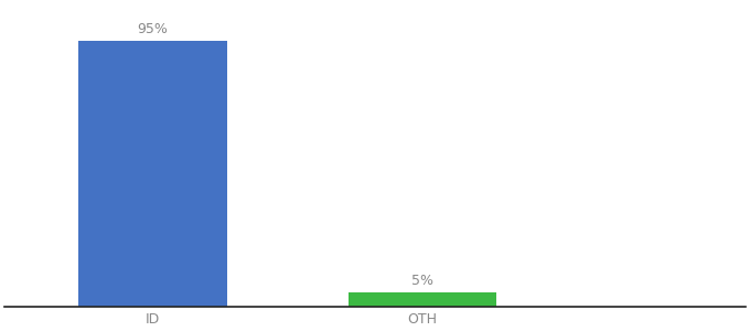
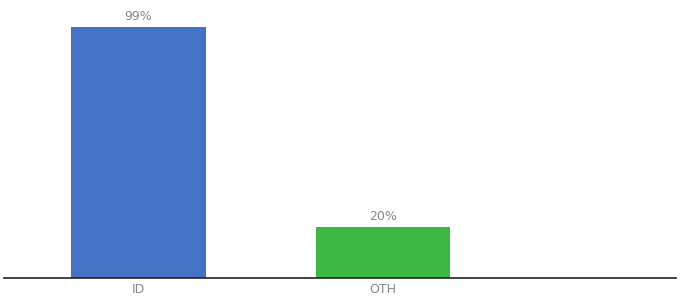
ID: 95% -> 99%
OTH: 5% -> 20%
